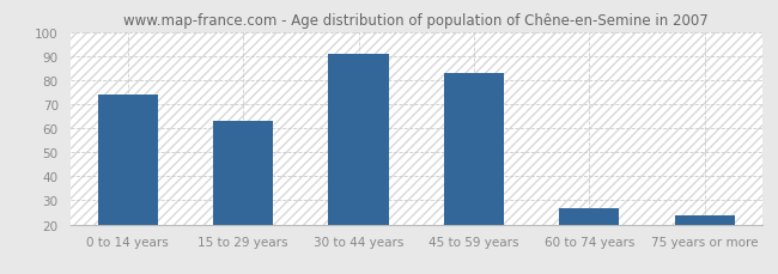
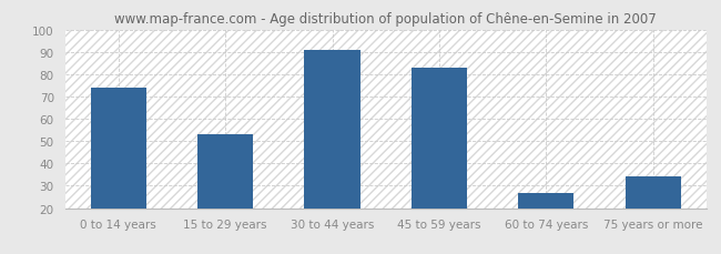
15 to 29 years: 63 -> 53
75 years or more: 24 -> 34
